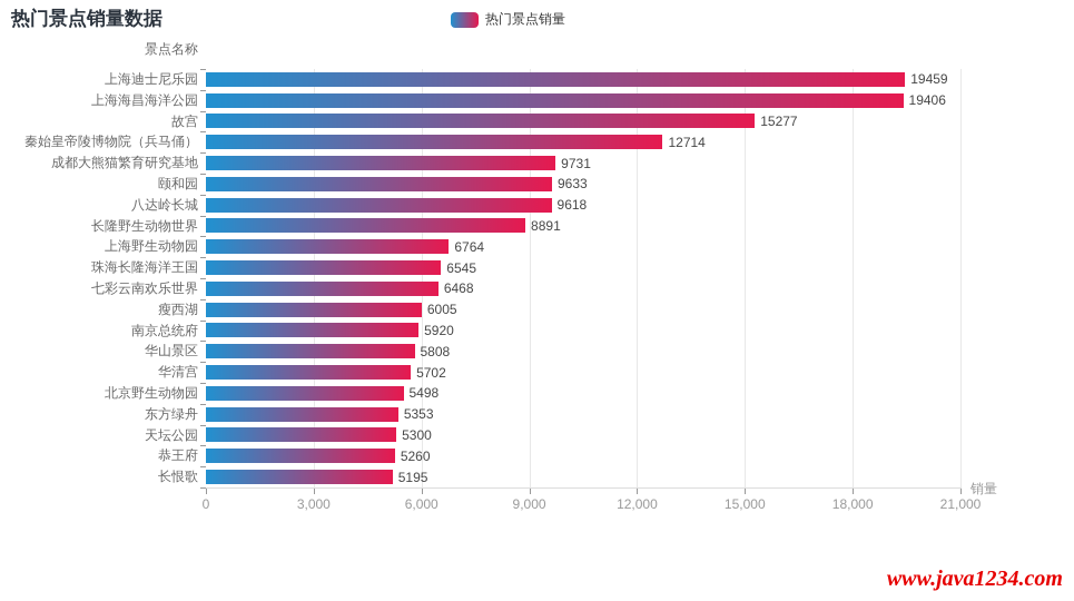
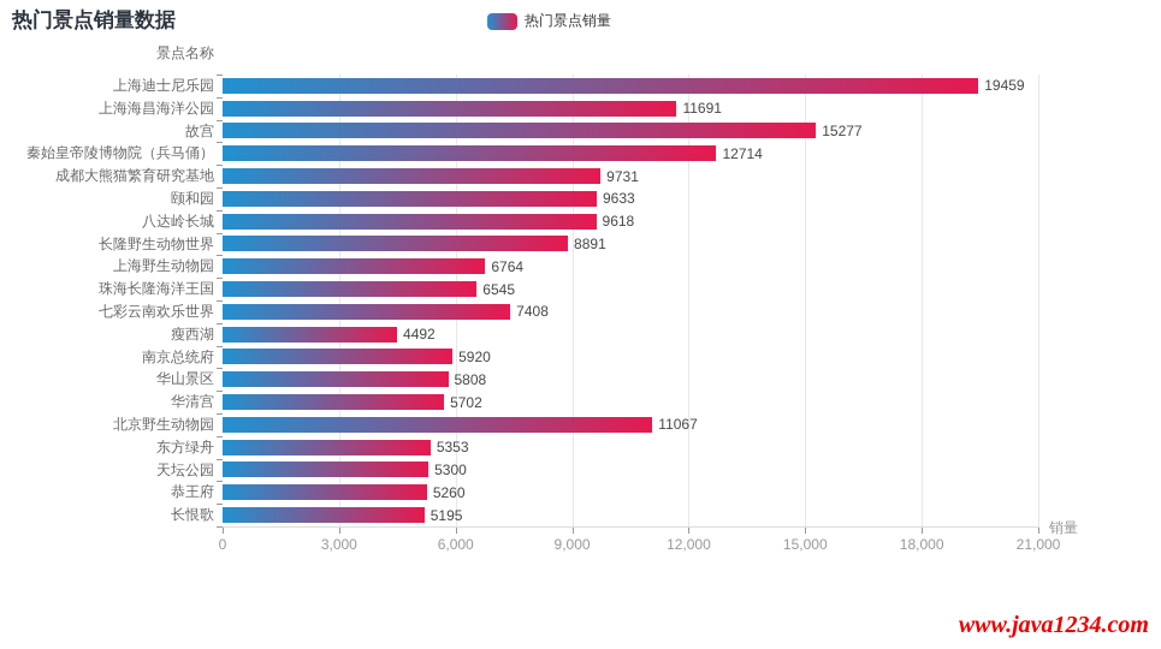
上海海昌海洋公园: 19406 -> 11691
七彩云南欢乐世界: 6468 -> 7408
瘦西湖: 6005 -> 4492
北京野生动物园: 5498 -> 11067
